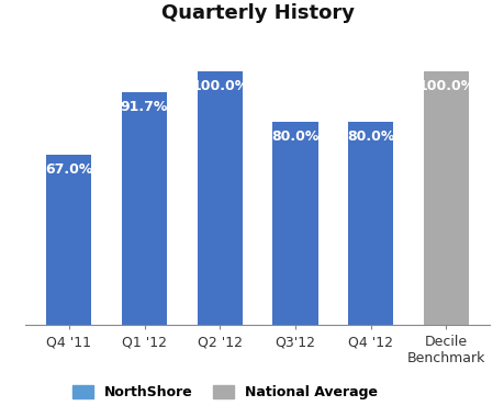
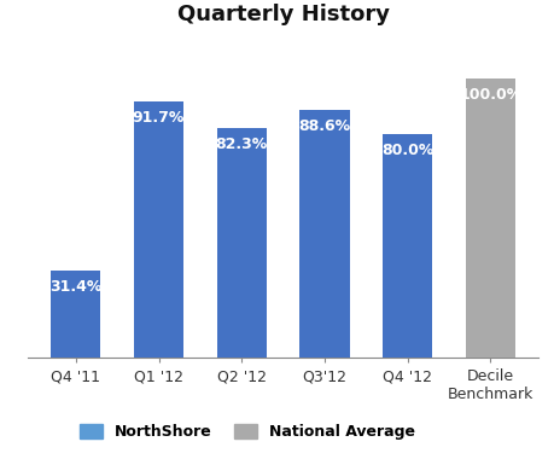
Q4 '11: 67.0% -> 31.4%
Q2 '12: 100.0% -> 82.3%
Q3'12: 80.0% -> 88.6%
